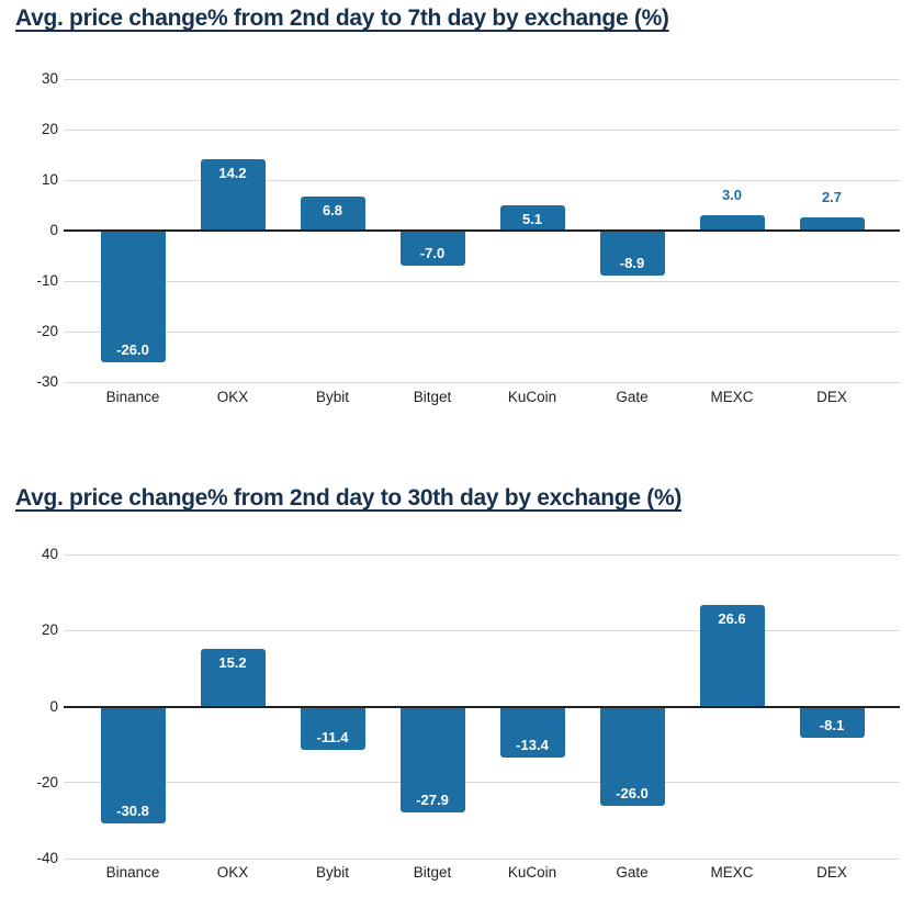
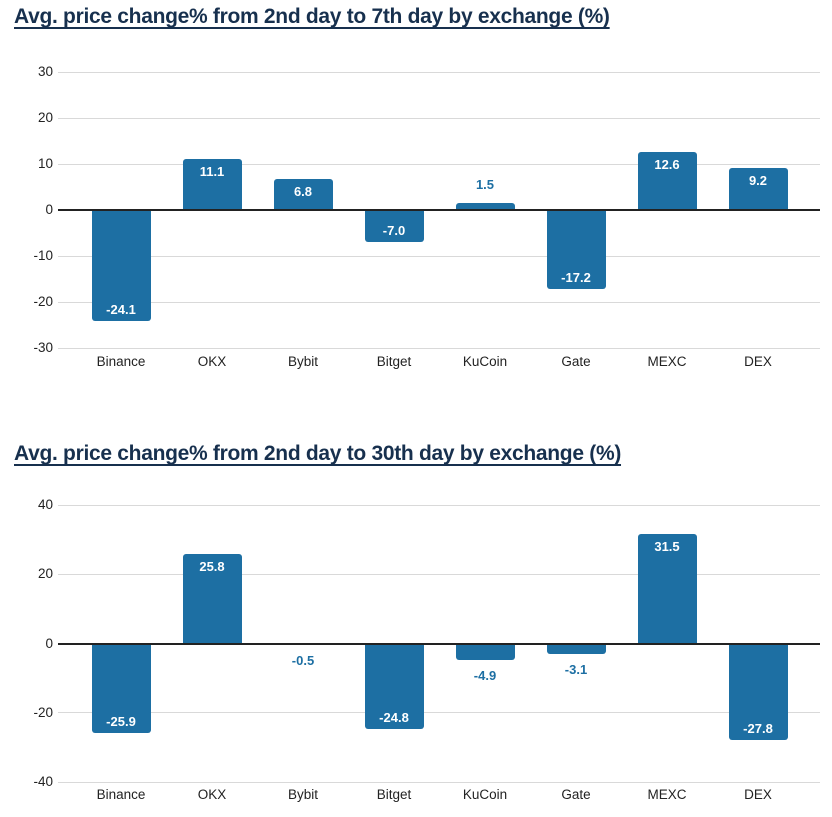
Avg. price change% from 2nd day to 7th day by exchange (%)/Binance: -26.0 -> -24.1
Avg. price change% from 2nd day to 7th day by exchange (%)/OKX: 14.2 -> 11.1
Avg. price change% from 2nd day to 7th day by exchange (%)/KuCoin: 5.1 -> 1.5
Avg. price change% from 2nd day to 7th day by exchange (%)/Gate: -8.9 -> -17.2
Avg. price change% from 2nd day to 7th day by exchange (%)/MEXC: 3.0 -> 12.6
Avg. price change% from 2nd day to 7th day by exchange (%)/DEX: 2.7 -> 9.2
Avg. price change% from 2nd day to 30th day by exchange (%)/Binance: -30.8 -> -25.9
Avg. price change% from 2nd day to 30th day by exchange (%)/OKX: 15.2 -> 25.8
Avg. price change% from 2nd day to 30th day by exchange (%)/Bybit: -11.4 -> -0.5
Avg. price change% from 2nd day to 30th day by exchange (%)/Bitget: -27.9 -> -24.8
Avg. price change% from 2nd day to 30th day by exchange (%)/KuCoin: -13.4 -> -4.9
Avg. price change% from 2nd day to 30th day by exchange (%)/Gate: -26.0 -> -3.1
Avg. price change% from 2nd day to 30th day by exchange (%)/MEXC: 26.6 -> 31.5
Avg. price change% from 2nd day to 30th day by exchange (%)/DEX: -8.1 -> -27.8
